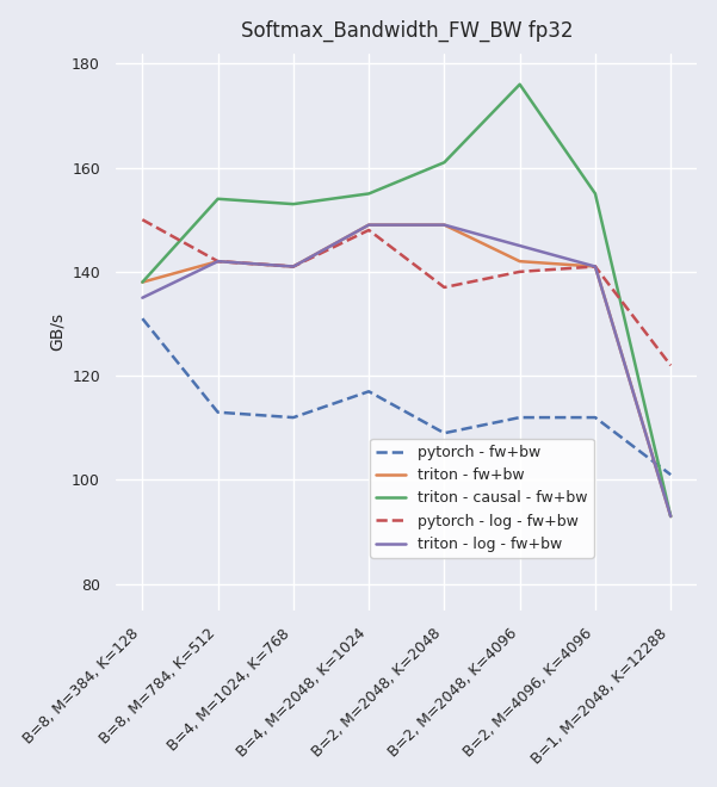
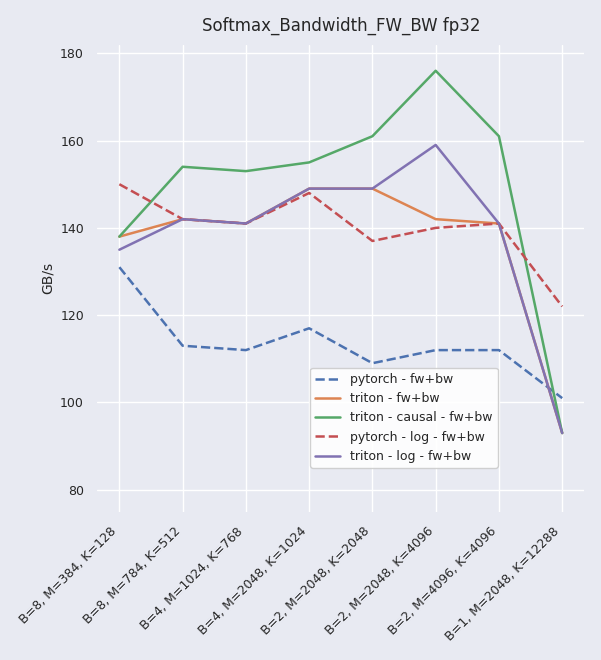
triton - log - fw+bw/B=2, M=2048, K=4096: 145 -> 159
triton - causal - fw+bw/B=2, M=4096, K=4096: 155 -> 161
